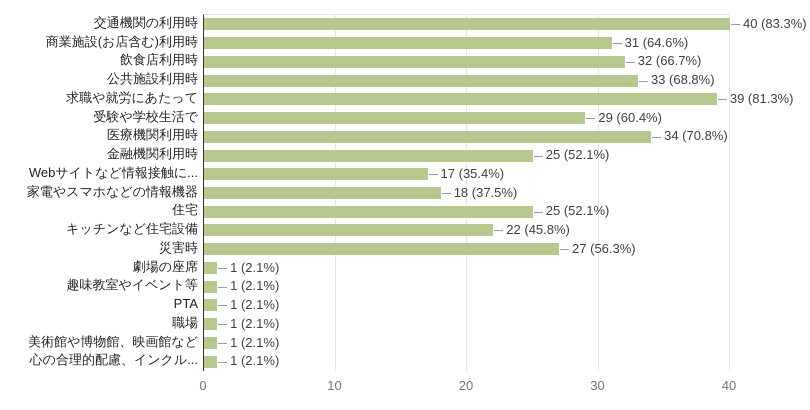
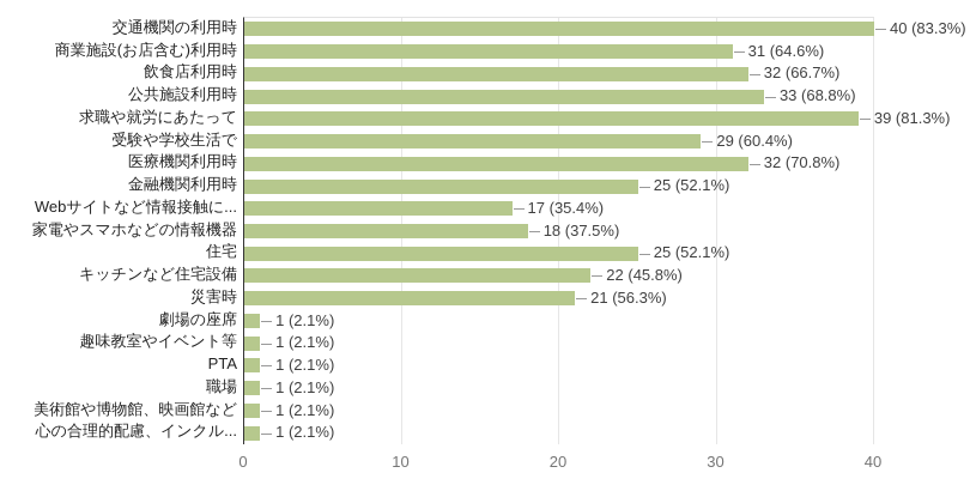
医療機関利用時: 34 -> 32
災害時: 27 -> 21
